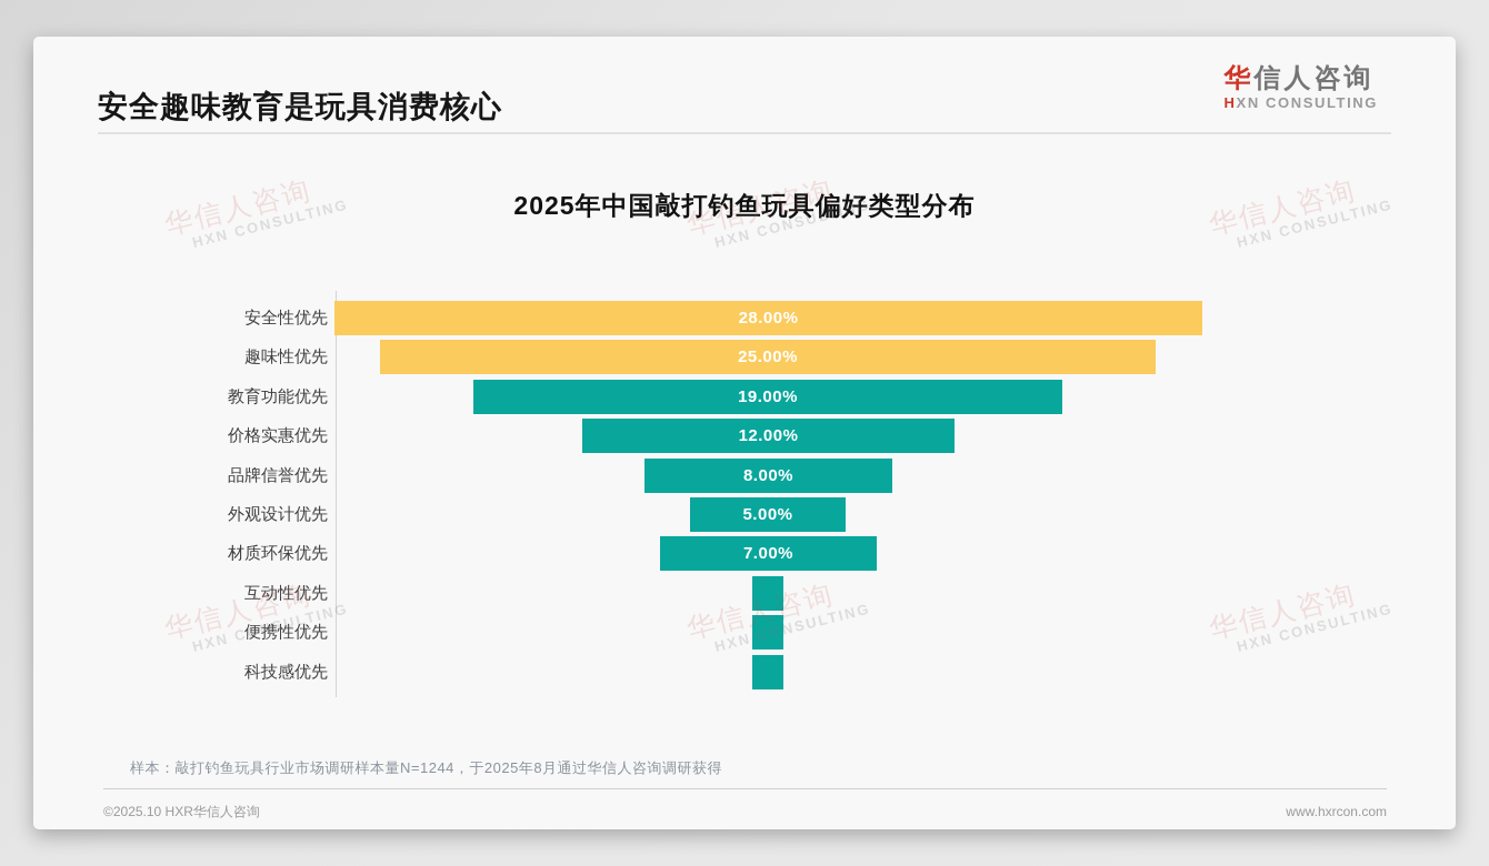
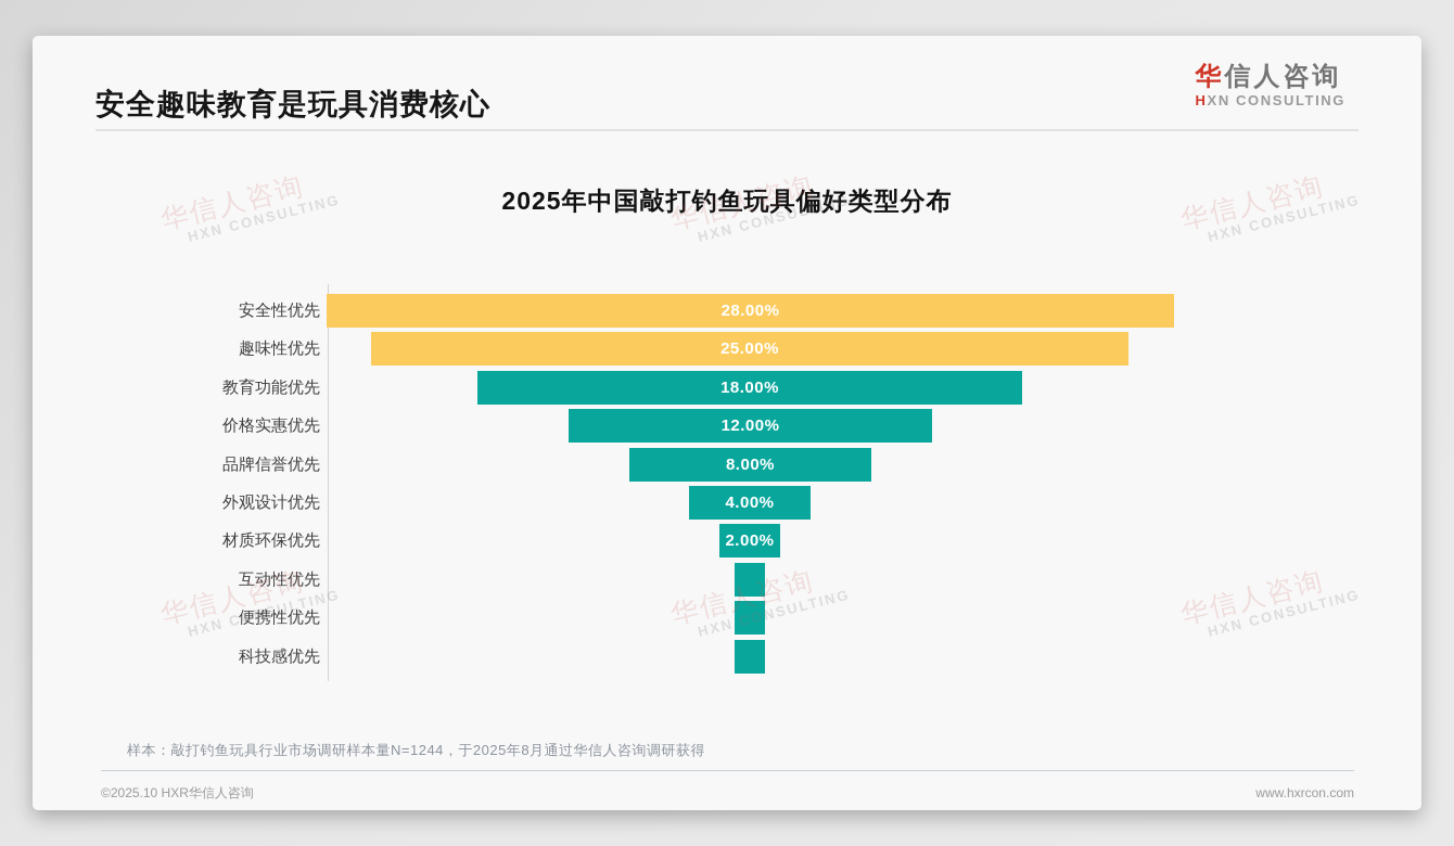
教育功能优先: 19.00% -> 18.00%
外观设计优先: 5.00% -> 4.00%
材质环保优先: 7.00% -> 2.00%
